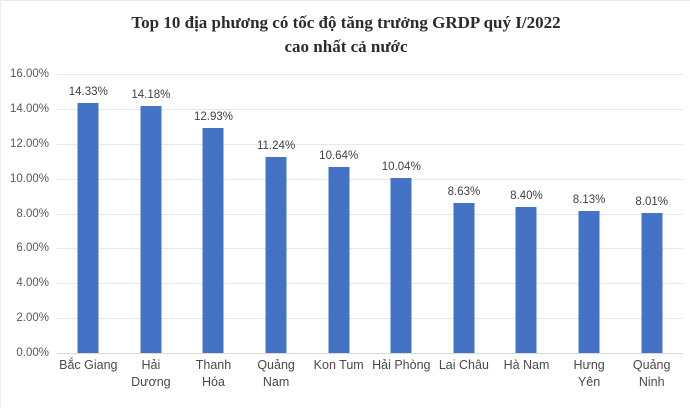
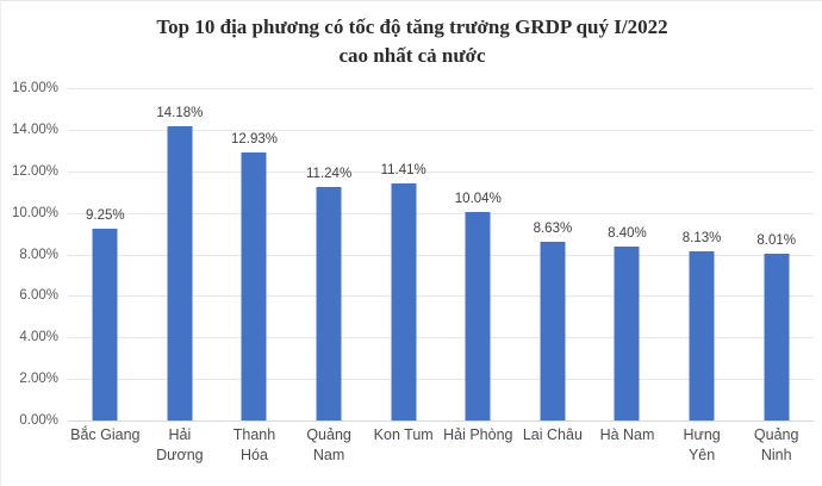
Bắc Giang: 14.33% -> 9.25%
Kon Tum: 10.64% -> 11.41%
